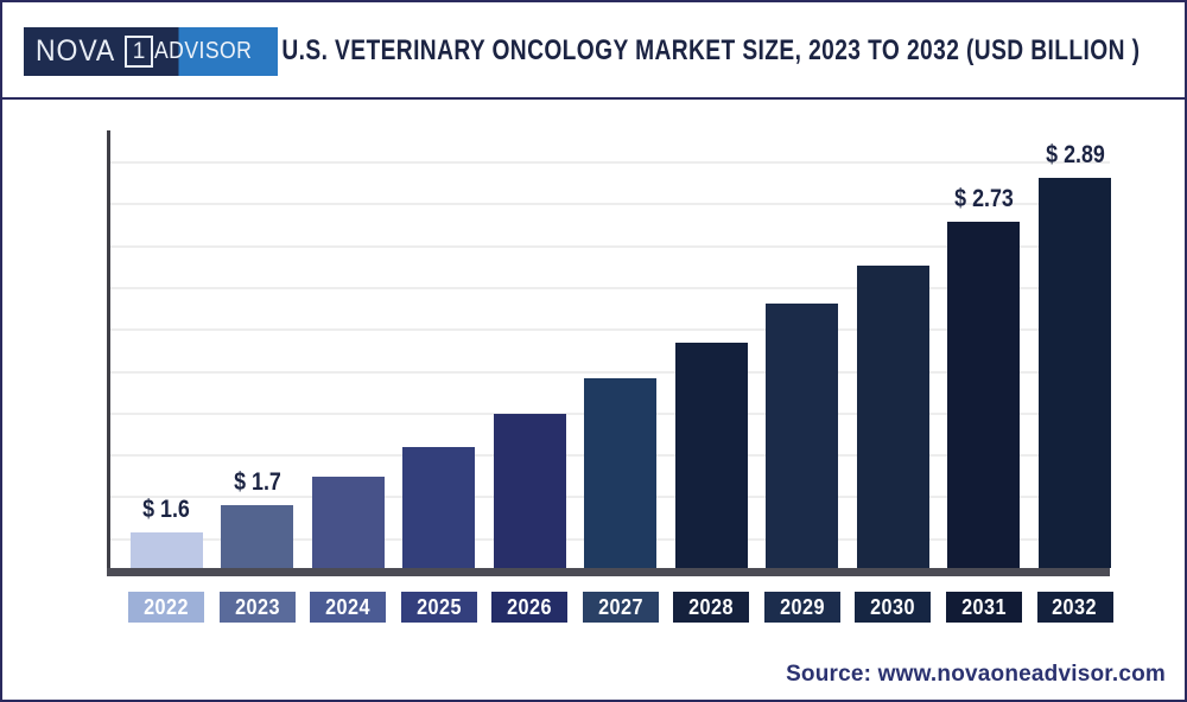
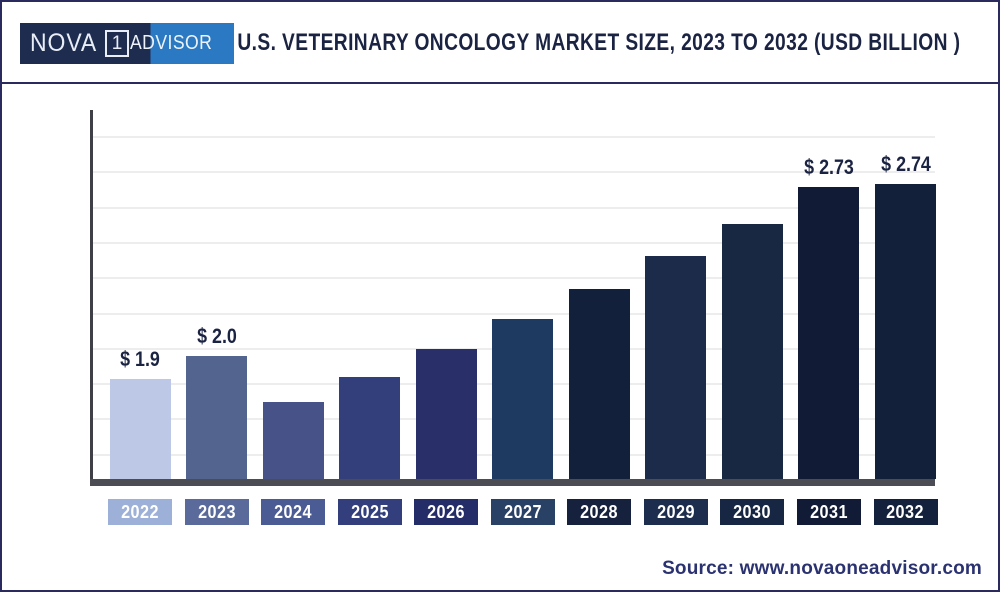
2022: 1.6 -> 1.9
2023: 1.7 -> 2.0
2032: 2.89 -> 2.74
